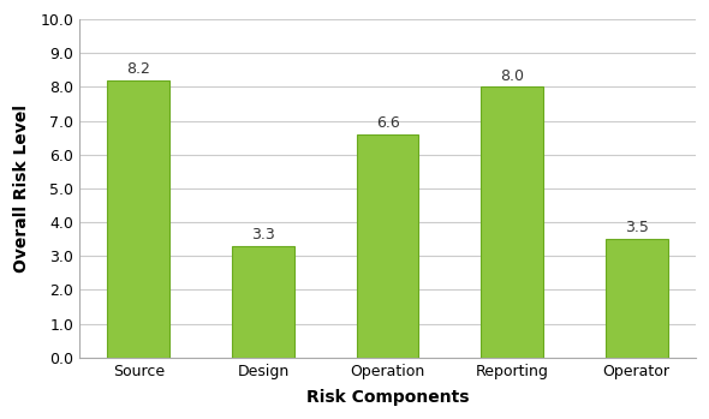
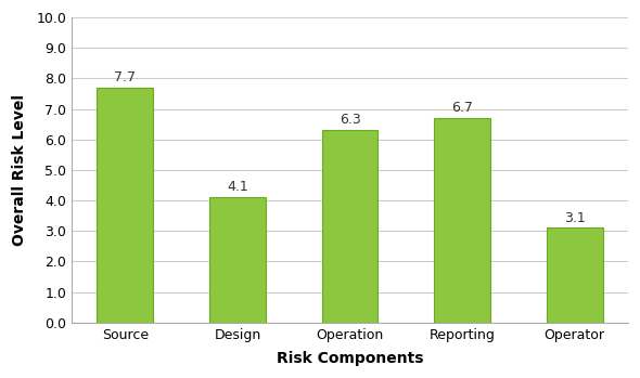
Source: 8.2 -> 7.7
Design: 3.3 -> 4.1
Operation: 6.6 -> 6.3
Reporting: 8.0 -> 6.7
Operator: 3.5 -> 3.1
